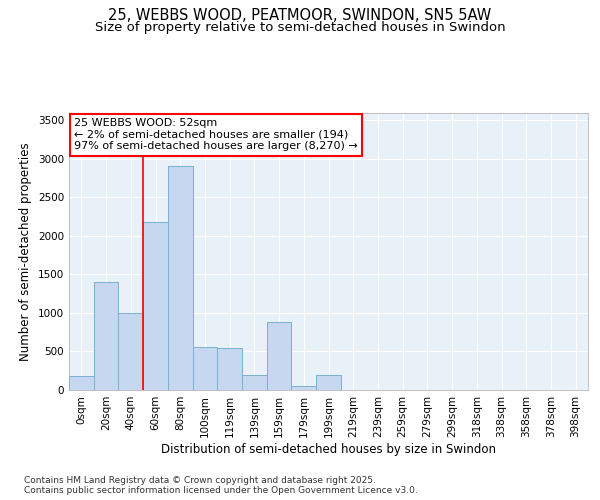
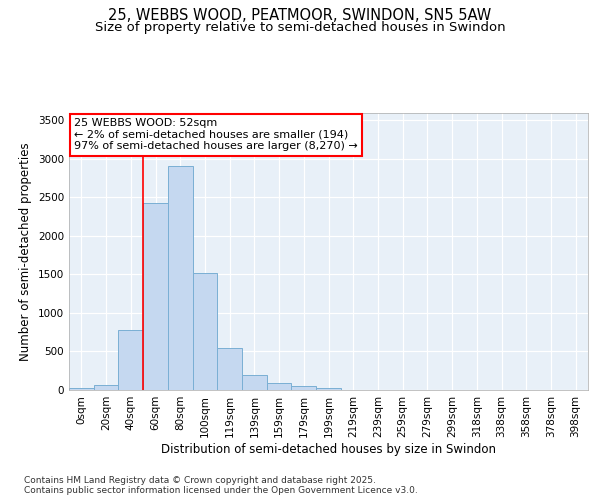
0sqm: 180 -> 20
20sqm: 1400 -> 60
40sqm: 1000 -> 780
60sqm: 2180 -> 2420
100sqm: 560 -> 1520
159sqm: 880 -> 90
199sqm: 200 -> 30
